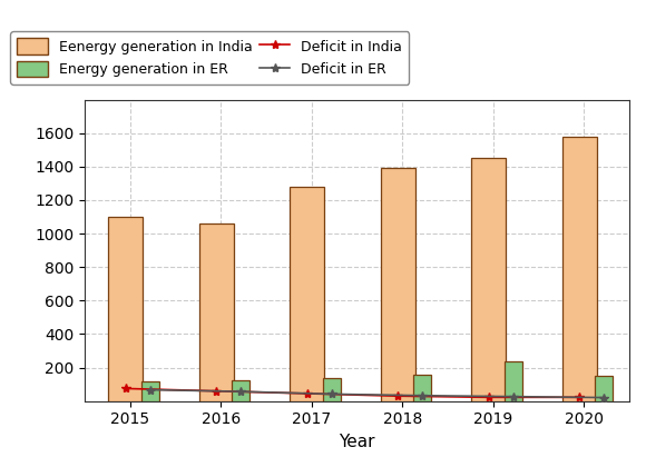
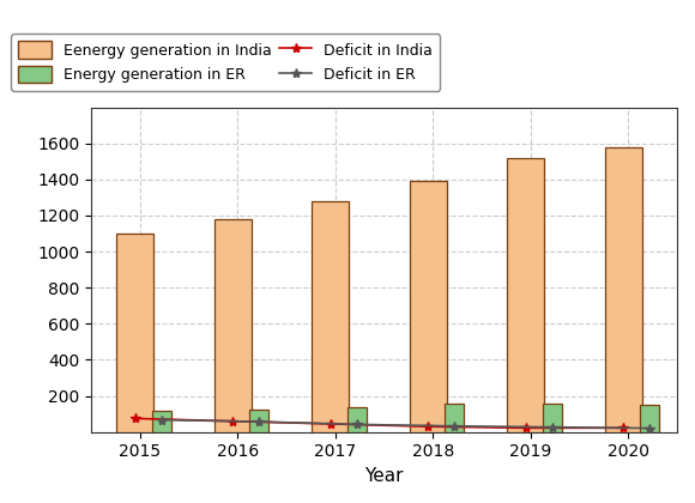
Eenergy generation in India/2016: 1060 -> 1180
Eenergy generation in India/2019: 1450 -> 1520
Energy generation in ER/2019: 240 -> 160
